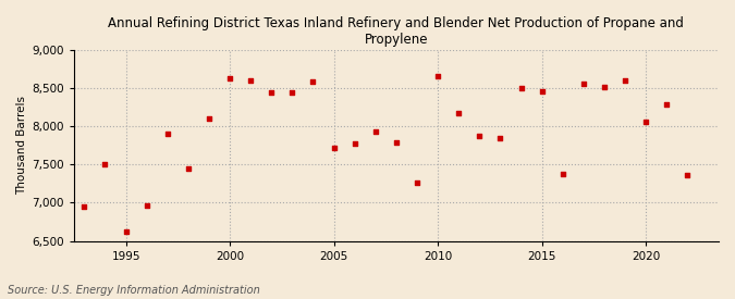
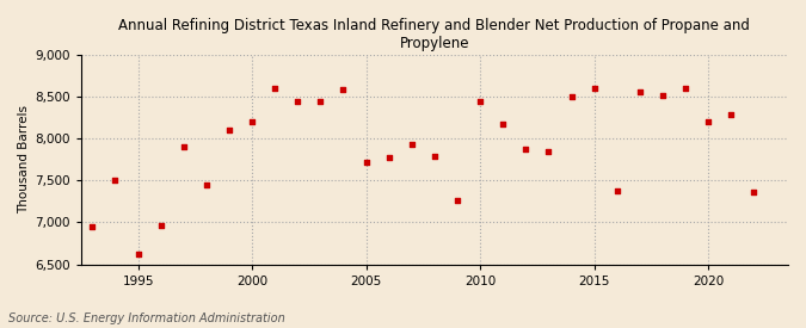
2000: 8,620 -> 8,200
2010: 8,650 -> 8,440
2015: 8,450 -> 8,600
2020: 8,050 -> 8,200
